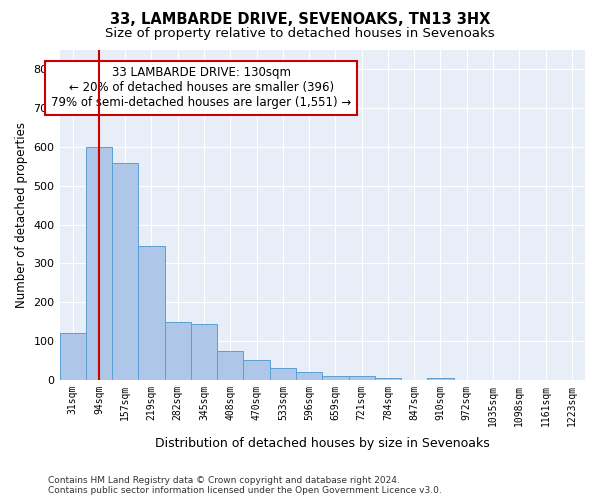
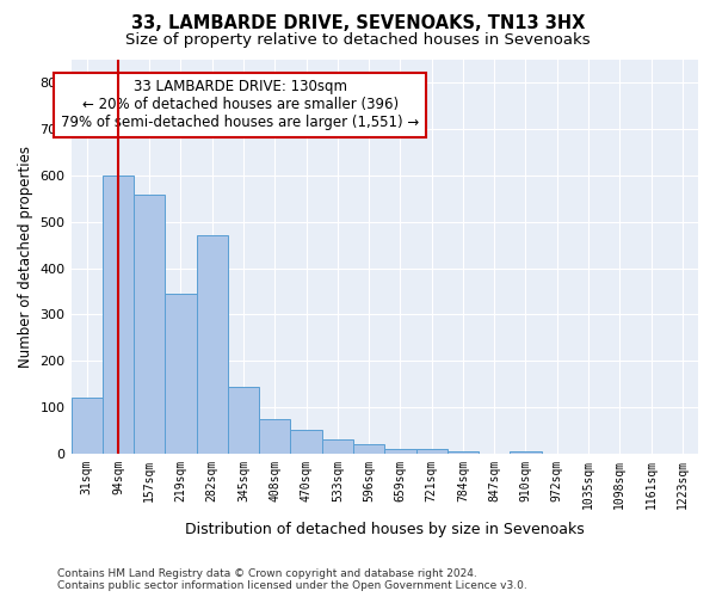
282sqm: 150 -> 470
